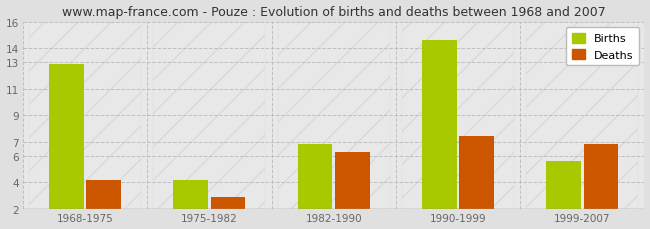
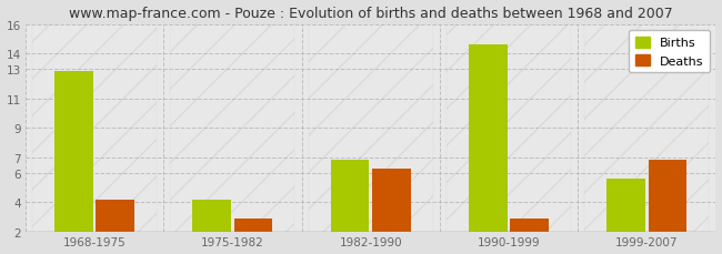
Deaths/1990-1999: 7.5 -> 2.9
